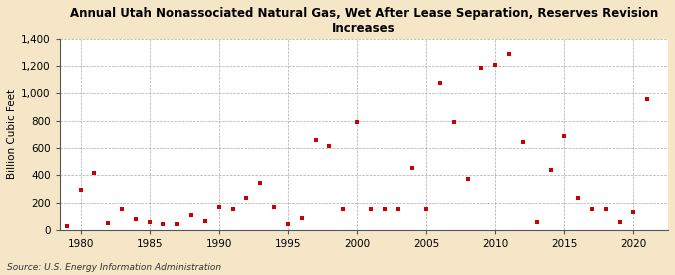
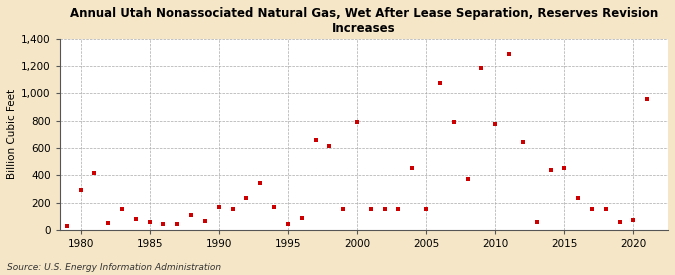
2010: 1,210 -> 780
2015: 690 -> 450
2020: 130 -> 80
